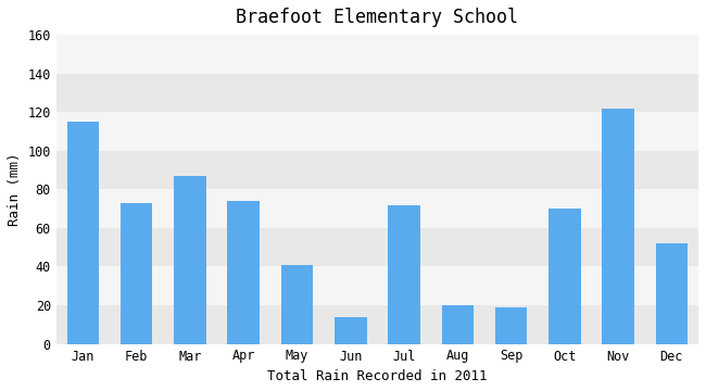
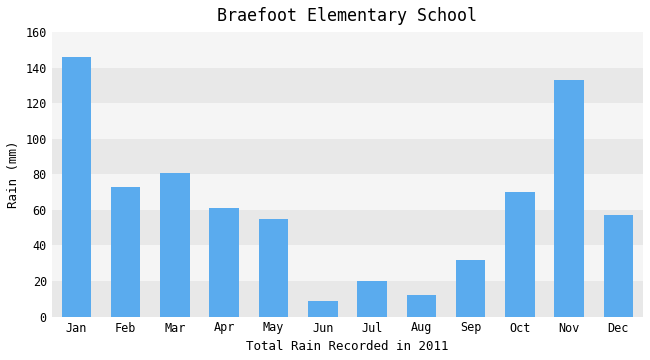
Jan: 115 -> 146
Mar: 87 -> 81
Apr: 74 -> 61
May: 41 -> 55
Jun: 14 -> 9
Jul: 72 -> 20
Aug: 20 -> 12
Sep: 19 -> 32
Nov: 122 -> 133
Dec: 52 -> 57
